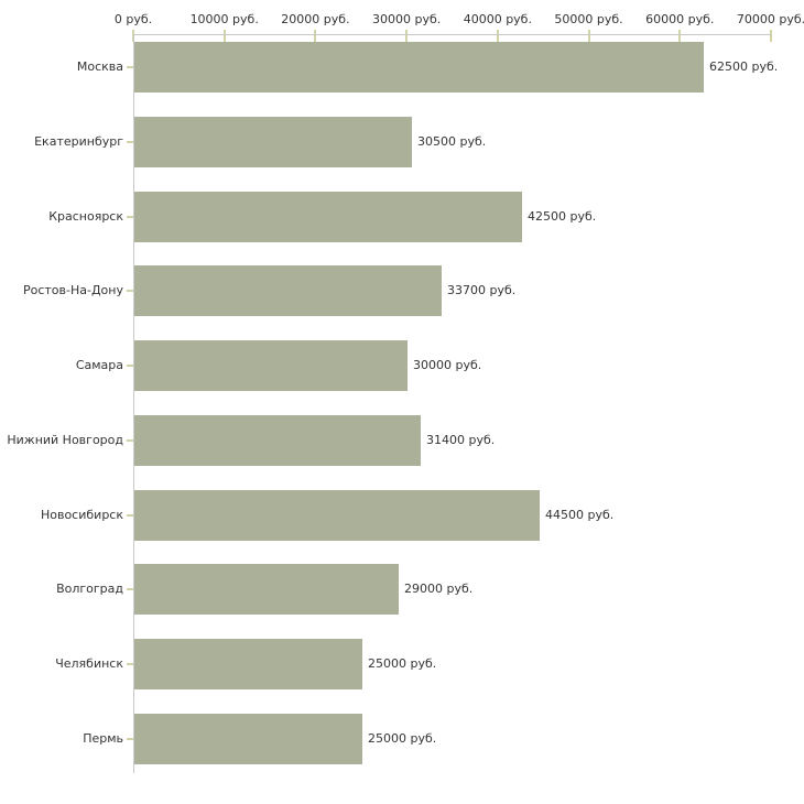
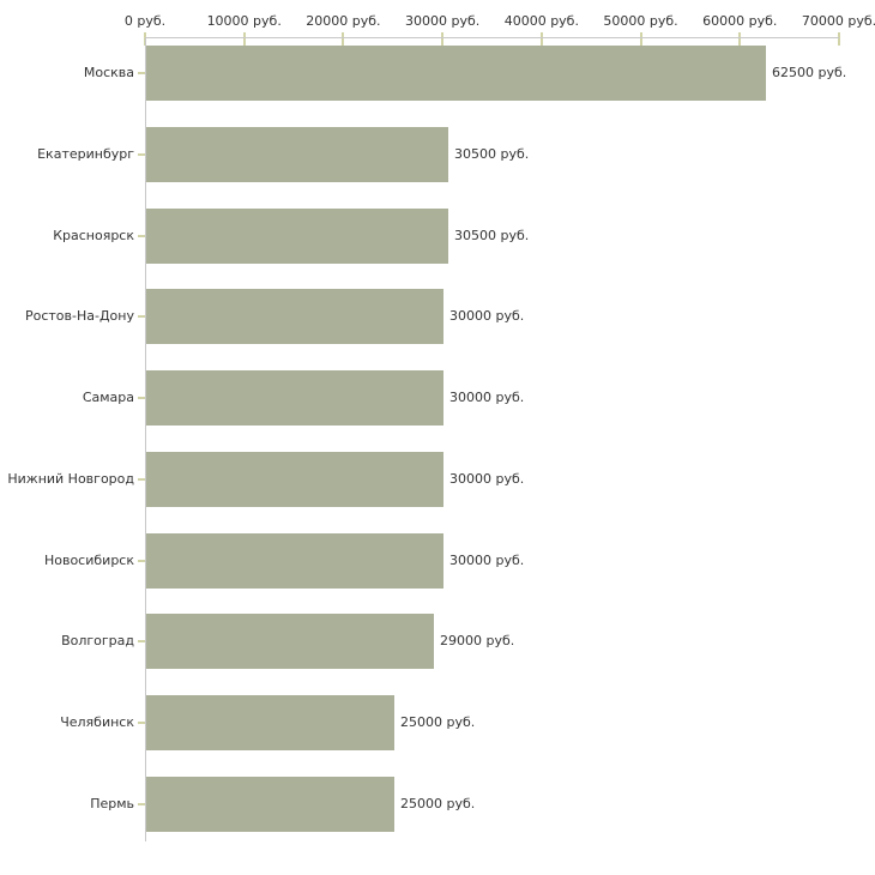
Красноярск: 42500 -> 30500
Ростов-На-Дону: 33700 -> 30000
Нижний Новгород: 31400 -> 30000
Новосибирск: 44500 -> 30000
